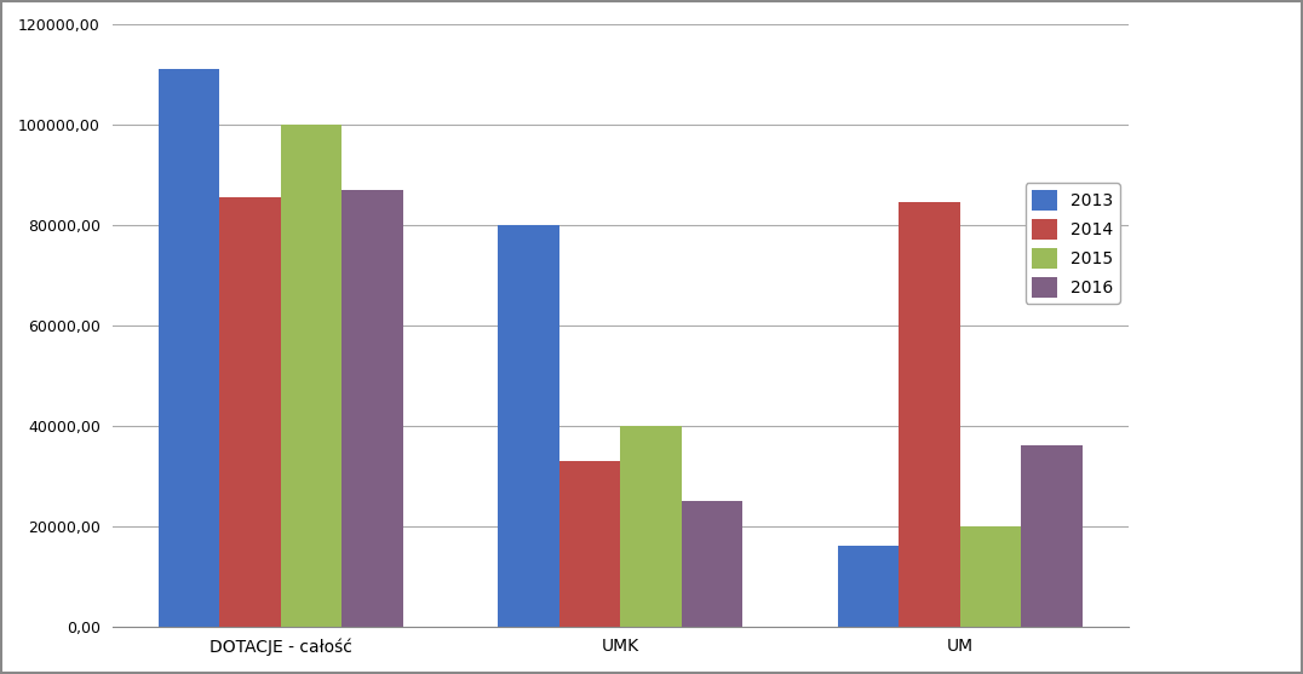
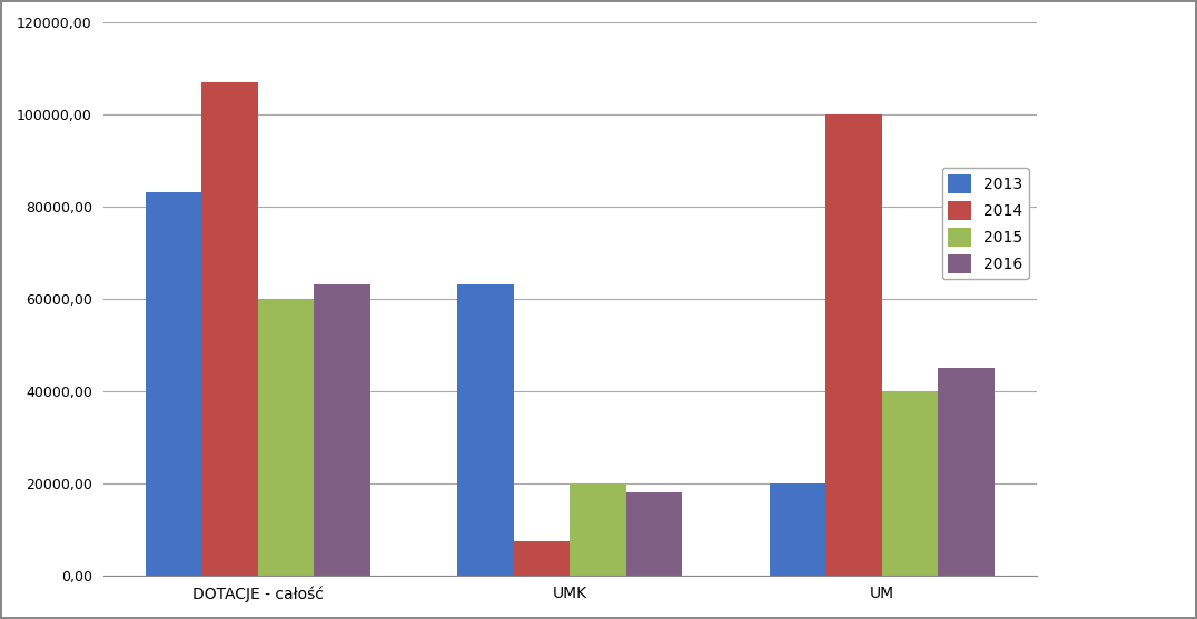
2013/DOTACJE - całość: 111000 -> 83000
2014/DOTACJE - całość: 85500 -> 107000
2015/DOTACJE - całość: 100000 -> 60000
2016/DOTACJE - całość: 87000 -> 63000
2013/UMK: 80000 -> 63000
2014/UMK: 33000 -> 7500
2015/UMK: 40000 -> 20000
2016/UMK: 25000 -> 18000
2013/UM: 16000 -> 20000
2014/UM: 84500 -> 100000
2015/UM: 20000 -> 40000
2016/UM: 36000 -> 45000
